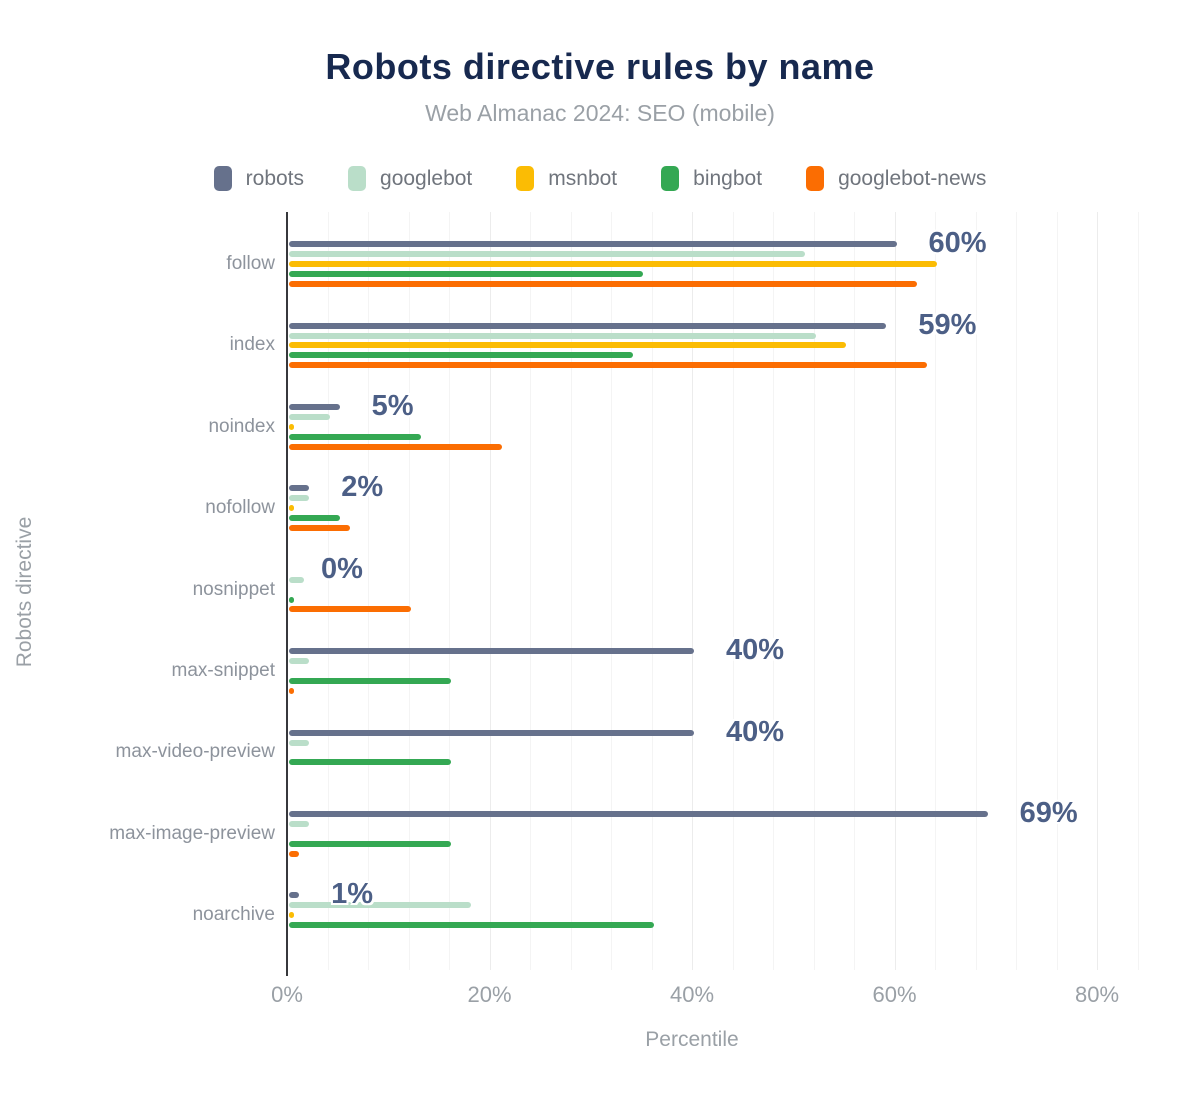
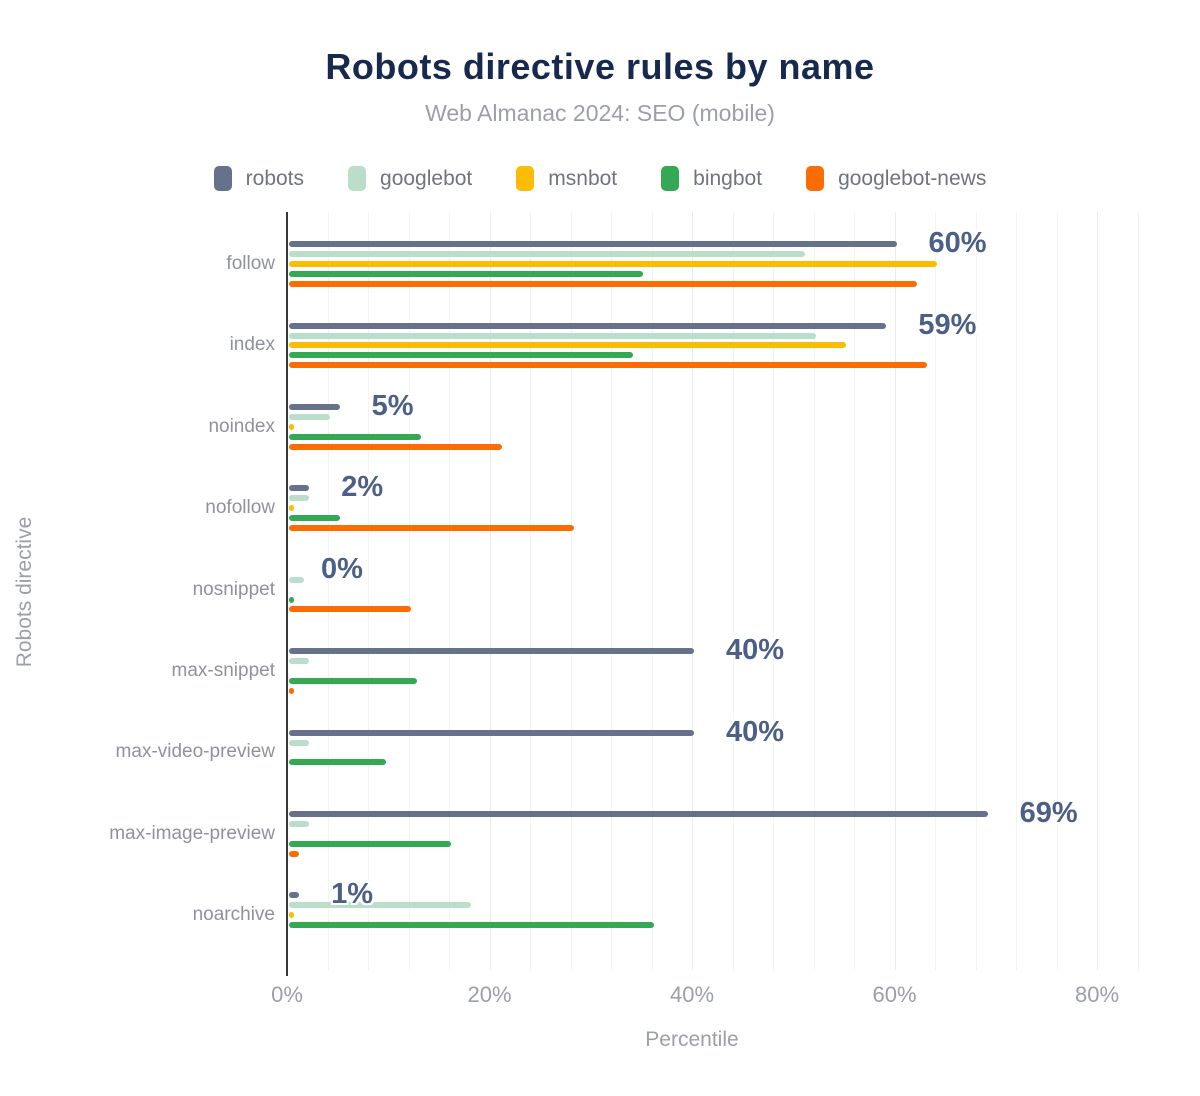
googlebot-news/nofollow: 6.0% -> 28.1%
bingbot/max-snippet: 16.0% -> 12.6%
bingbot/max-video-preview: 16.0% -> 9.6%
